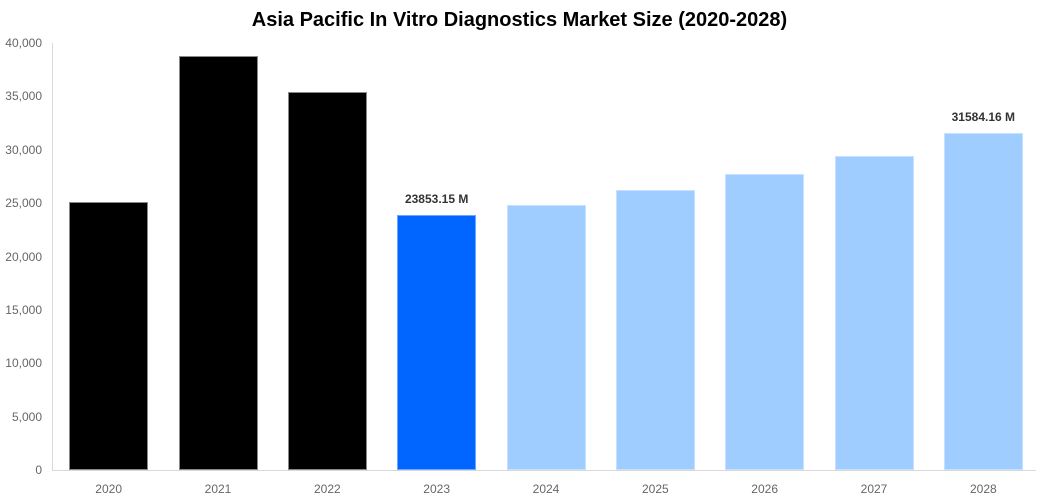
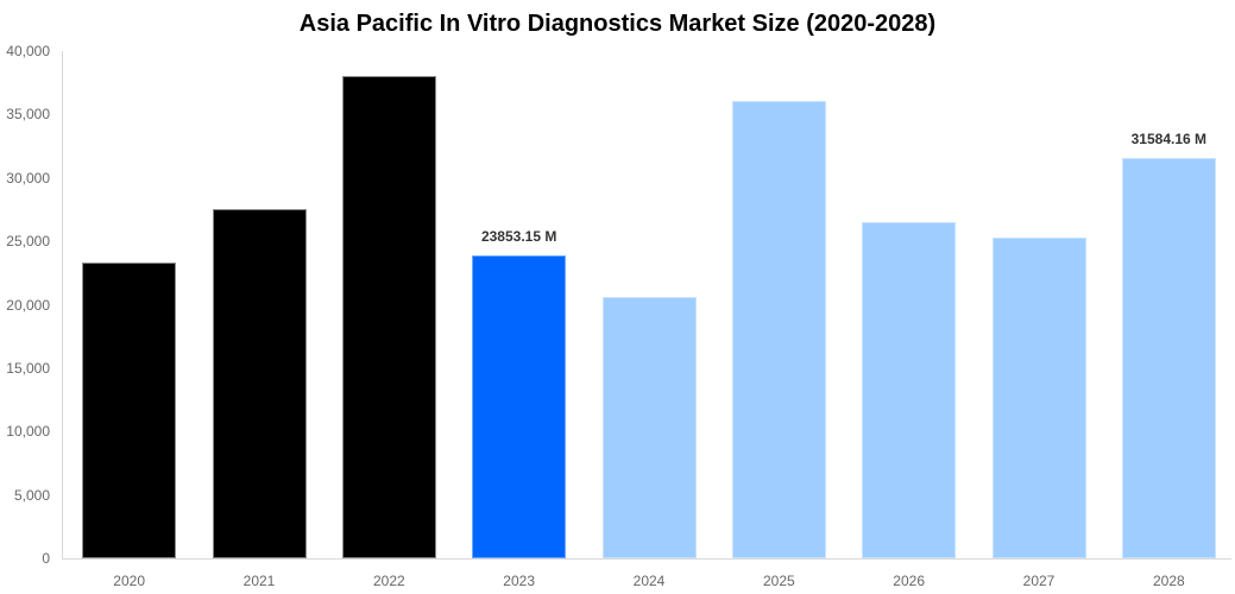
2020: 25100 -> 23300
2021: 38800 -> 27500
2022: 35400 -> 38000
2024: 24800 -> 20600
2025: 26200 -> 36100
2026: 27700 -> 26500
2027: 29400 -> 25300
